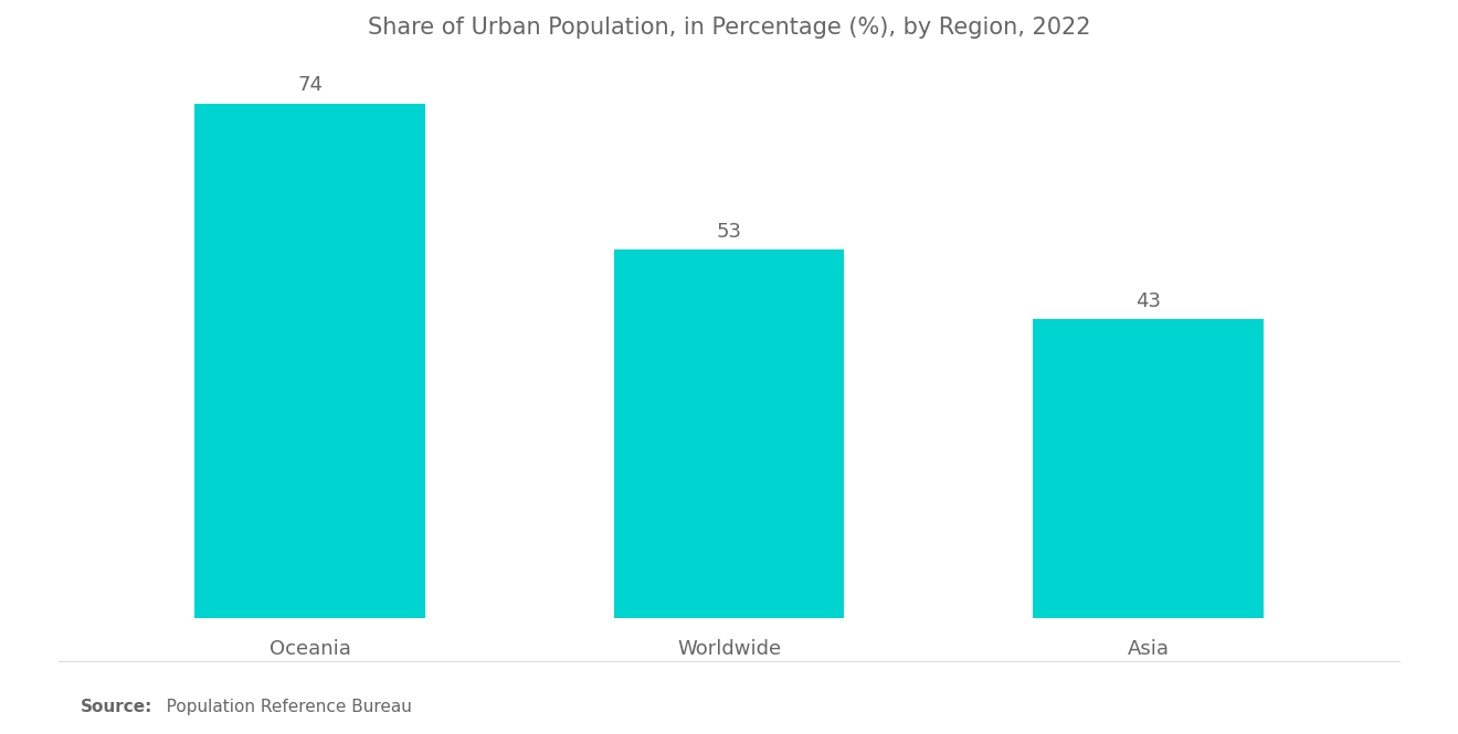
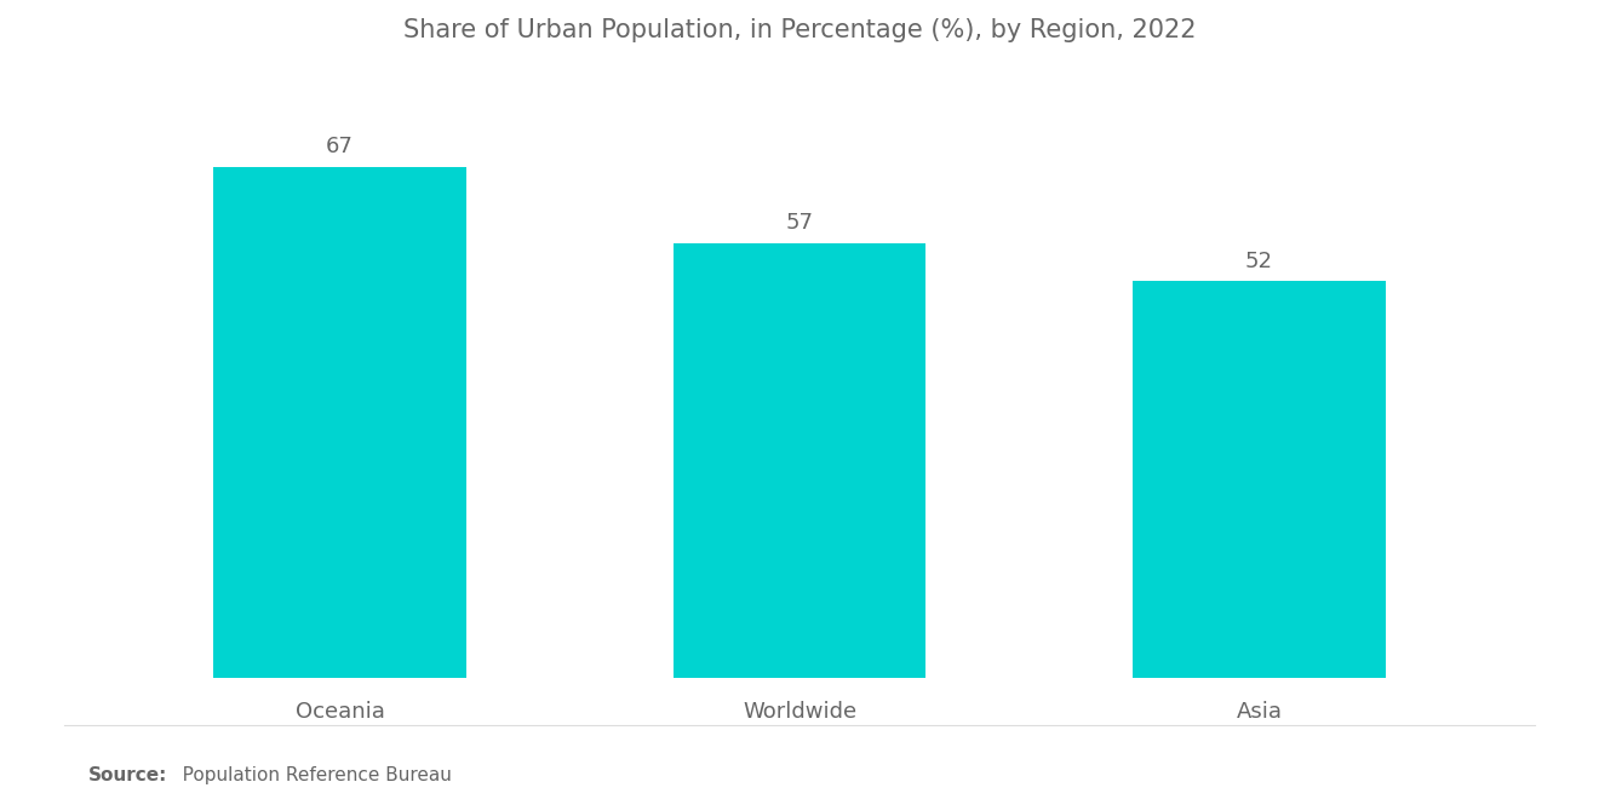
Oceania: 74 -> 67
Worldwide: 53 -> 57
Asia: 43 -> 52
